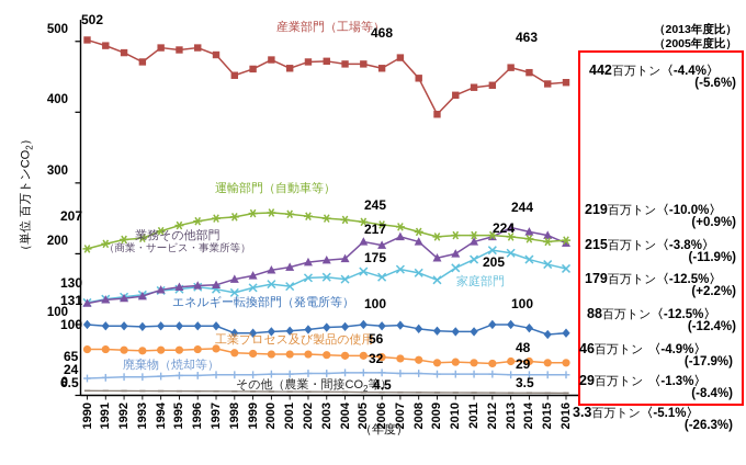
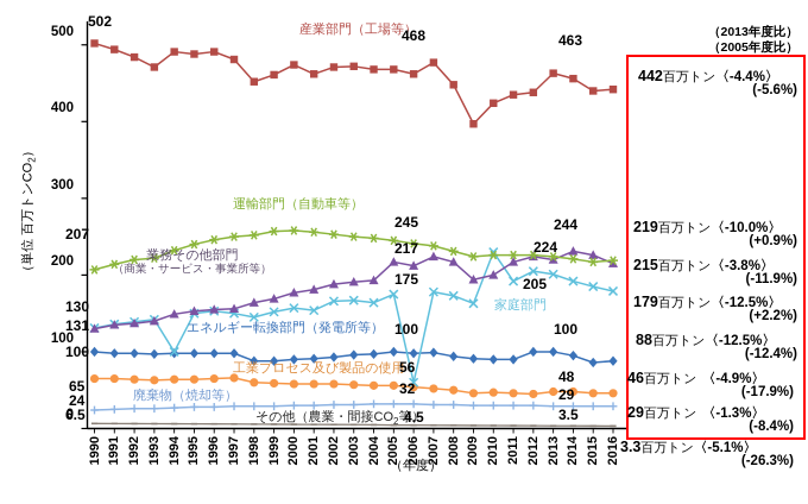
家庭部門/1994: 150 -> 100
家庭部門/2006: 170 -> 60
家庭部門/2010: 180 -> 230
業務その他部門/2013: 240 -> 220
